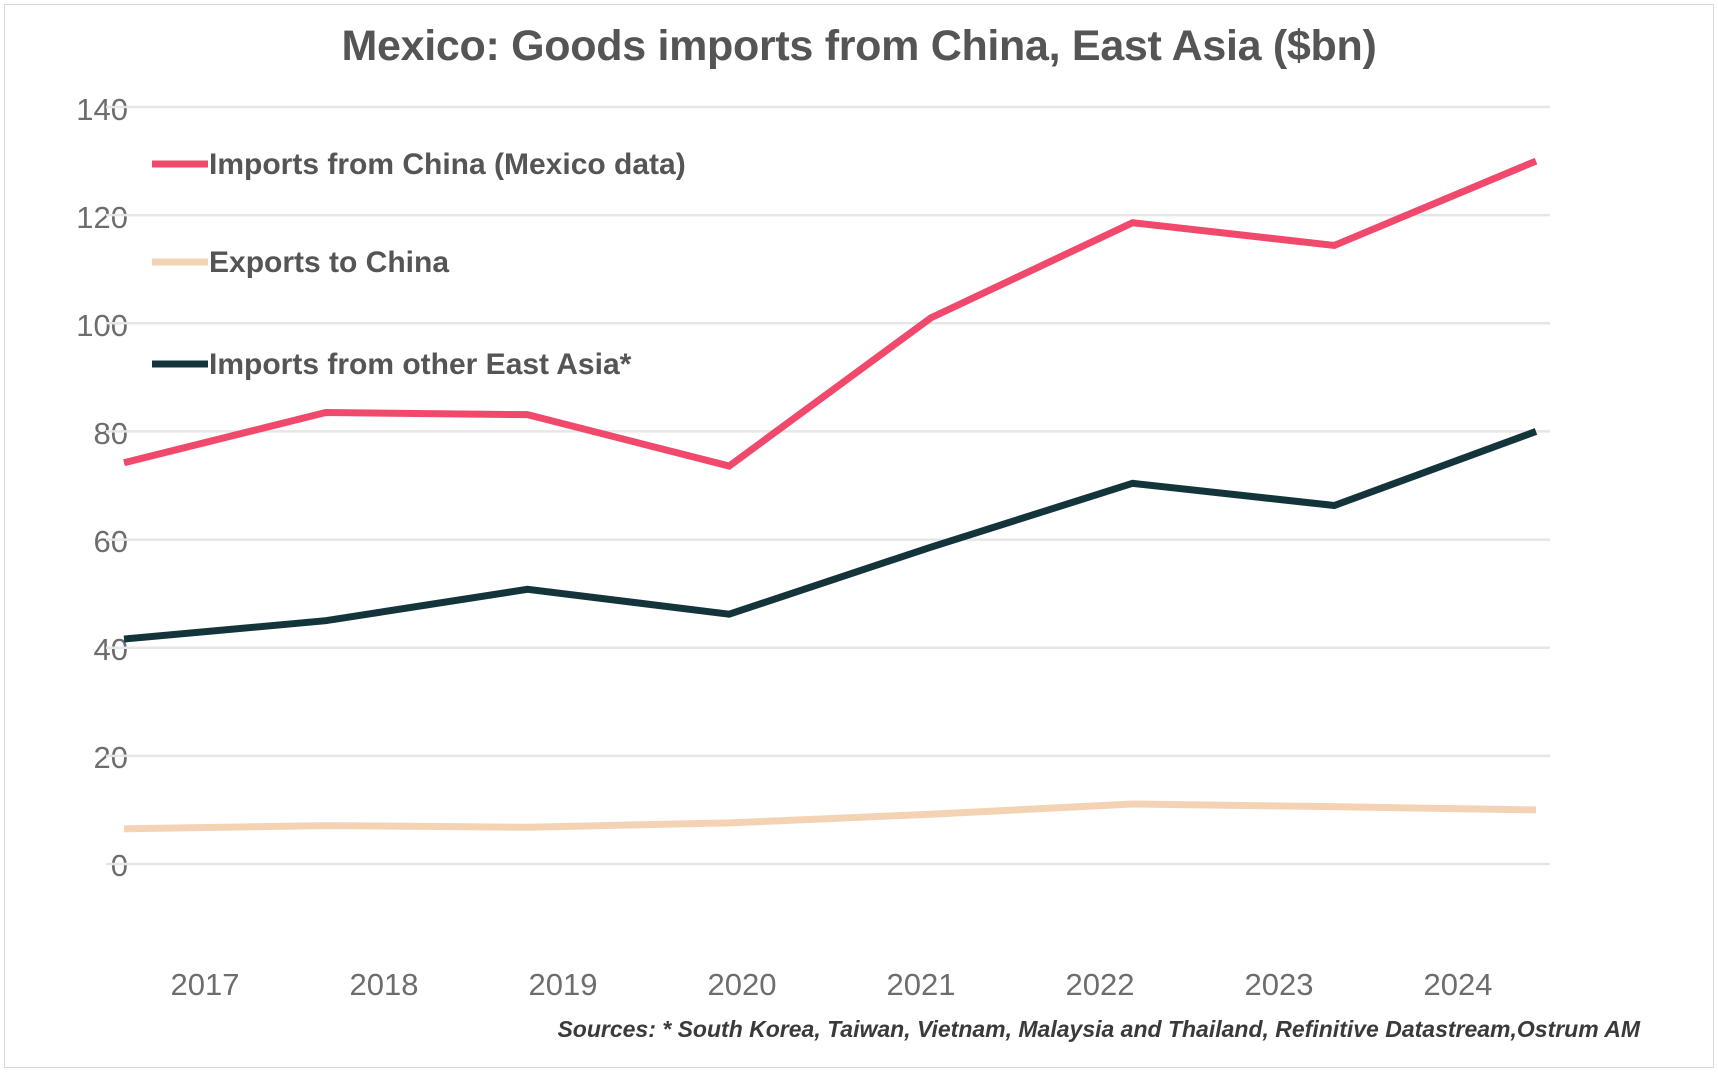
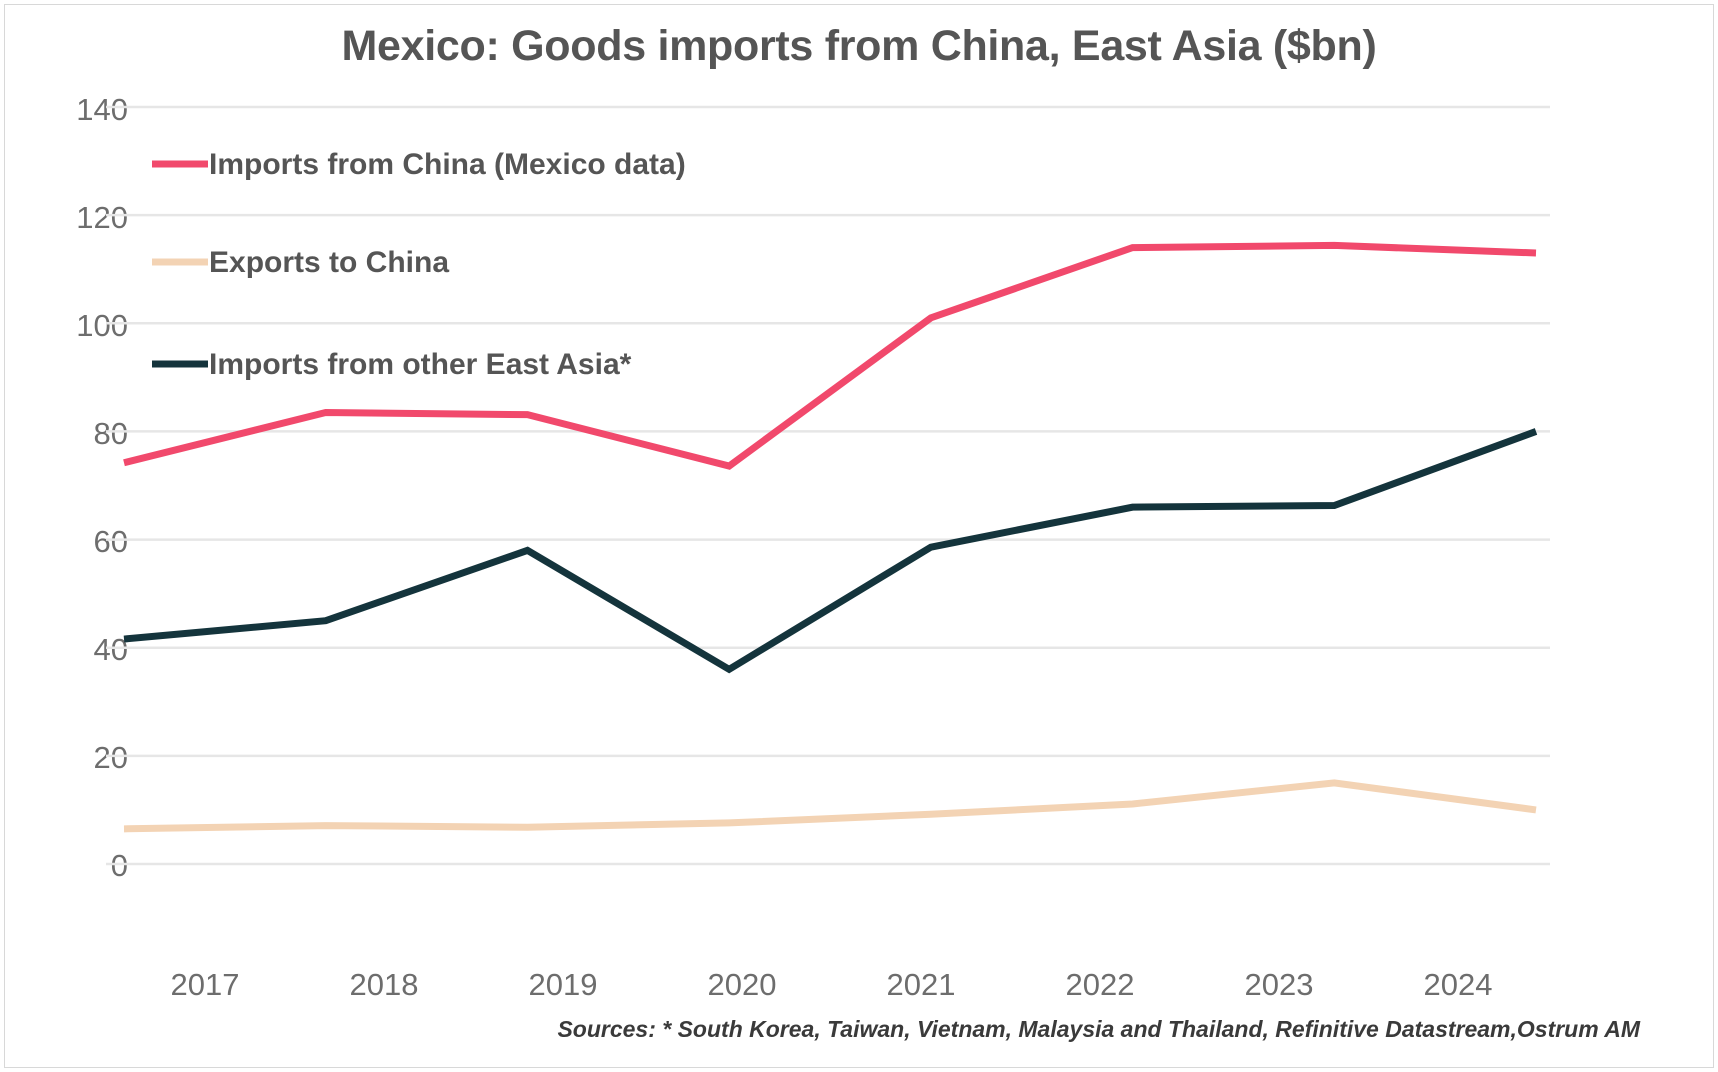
Imports from other East Asia*/2019: 51 -> 58
Imports from other East Asia*/2020: 46 -> 36
Imports from China (Mexico data)/2022: 119 -> 114
Imports from other East Asia*/2022: 70 -> 66
Exports to China/2023: 11 -> 15
Imports from China (Mexico data)/2024: 130 -> 113
